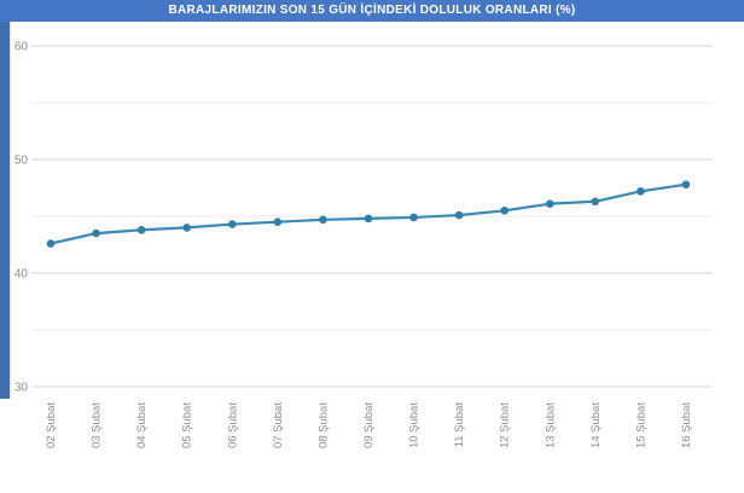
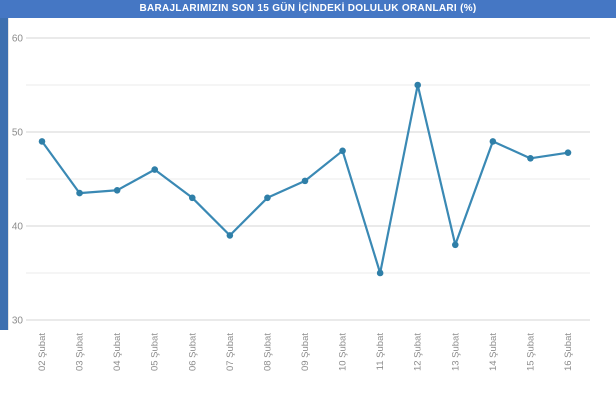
02 Şubat: 43 -> 49
05 Şubat: 44 -> 46
06 Şubat: 44 -> 43
07 Şubat: 44 -> 39
08 Şubat: 45 -> 43
10 Şubat: 45 -> 48
11 Şubat: 45 -> 35
12 Şubat: 46 -> 55
13 Şubat: 46 -> 38
14 Şubat: 46 -> 49
